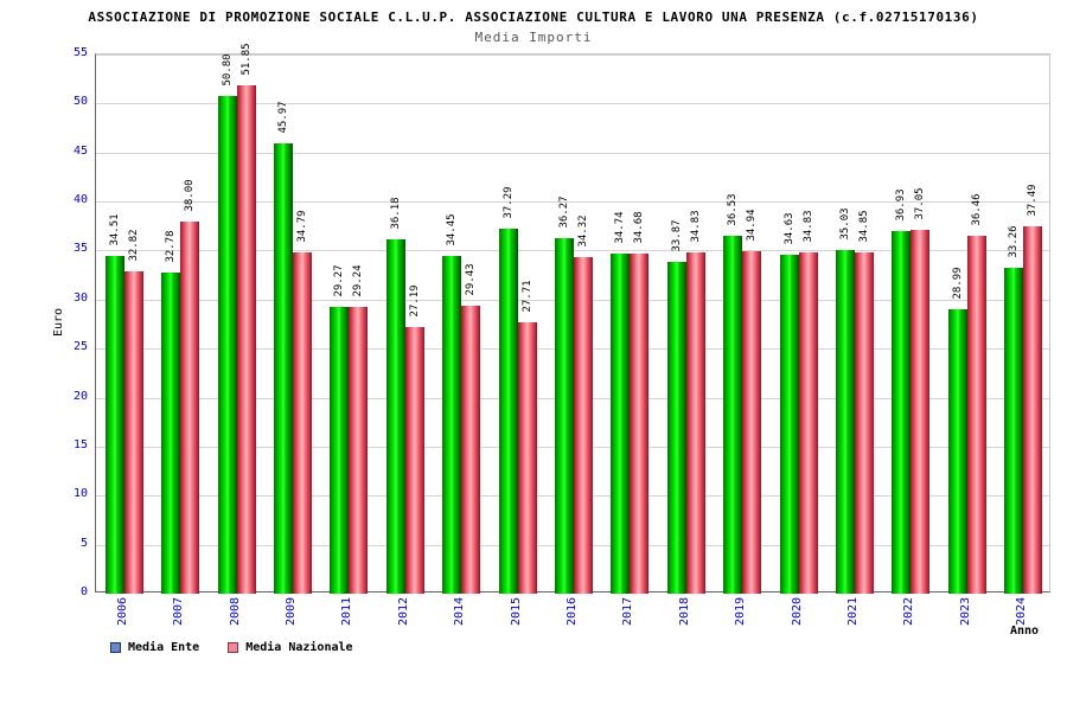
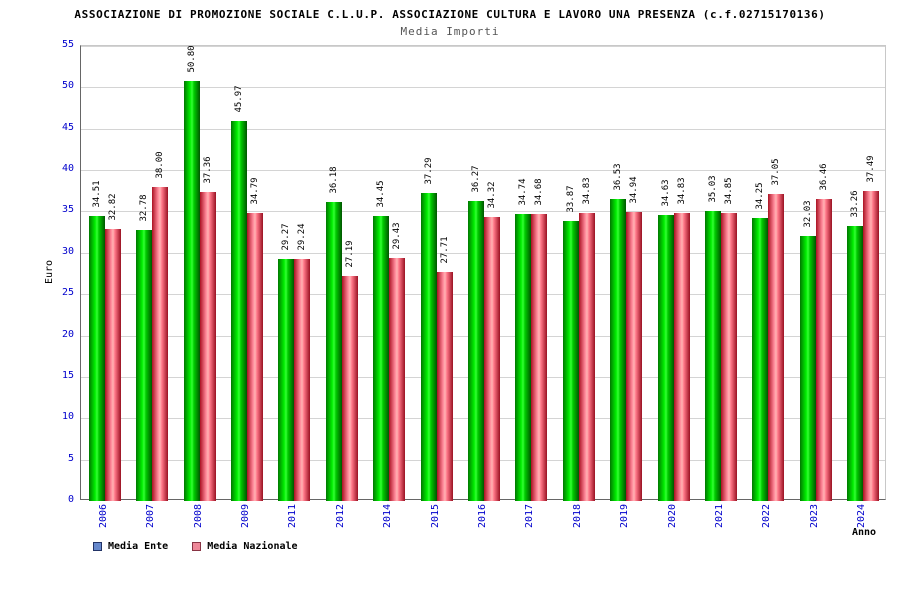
Media Nazionale/2008: 51.85 -> 37.36
Media Ente/2022: 36.93 -> 34.25
Media Ente/2023: 28.99 -> 32.03
